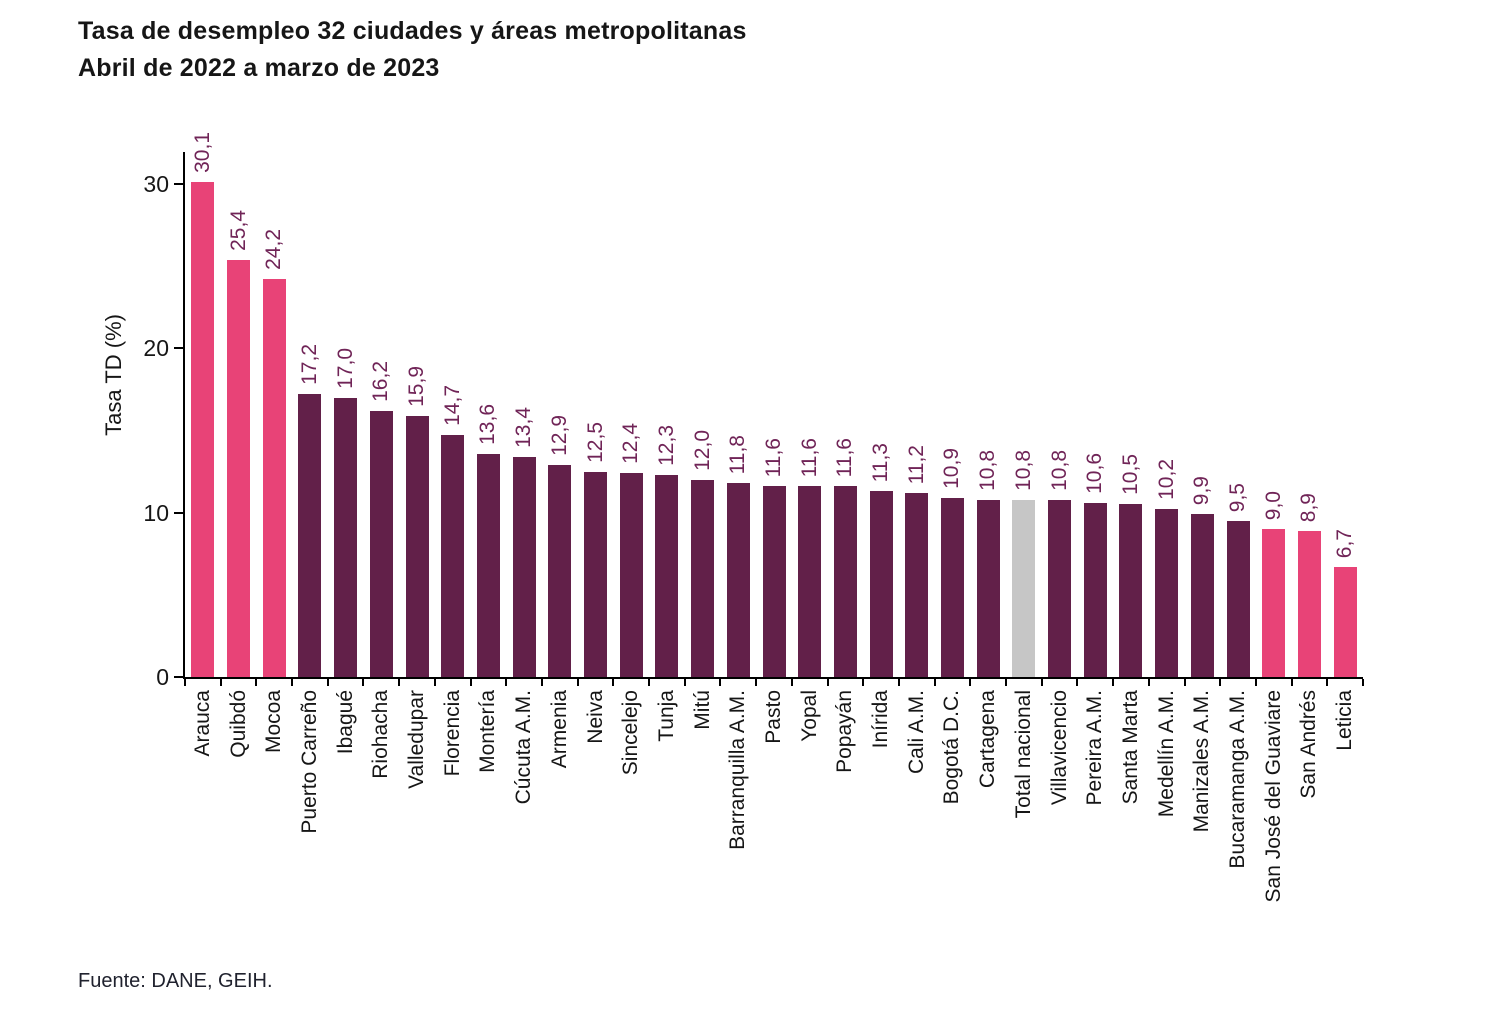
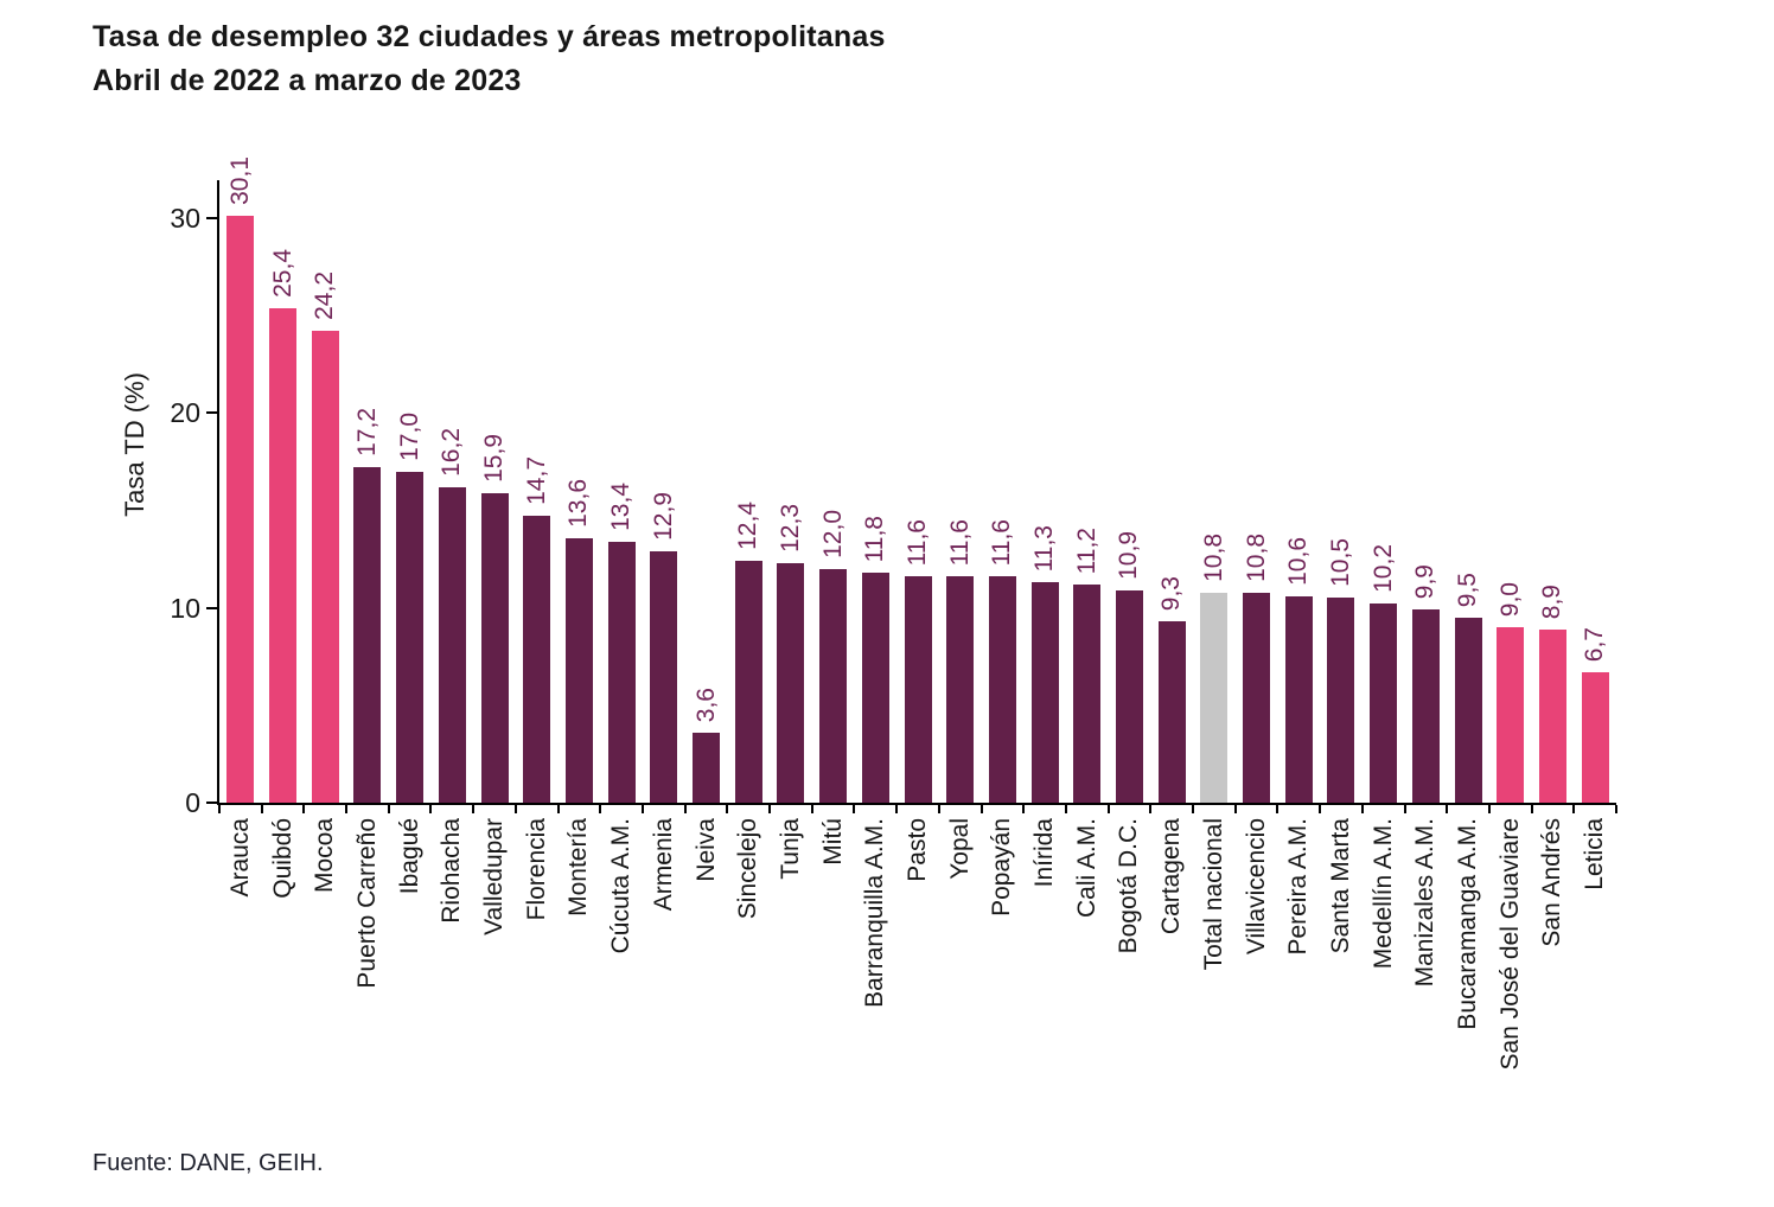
Neiva: 12,5 -> 3,6
Cartagena: 10,8 -> 9,3
